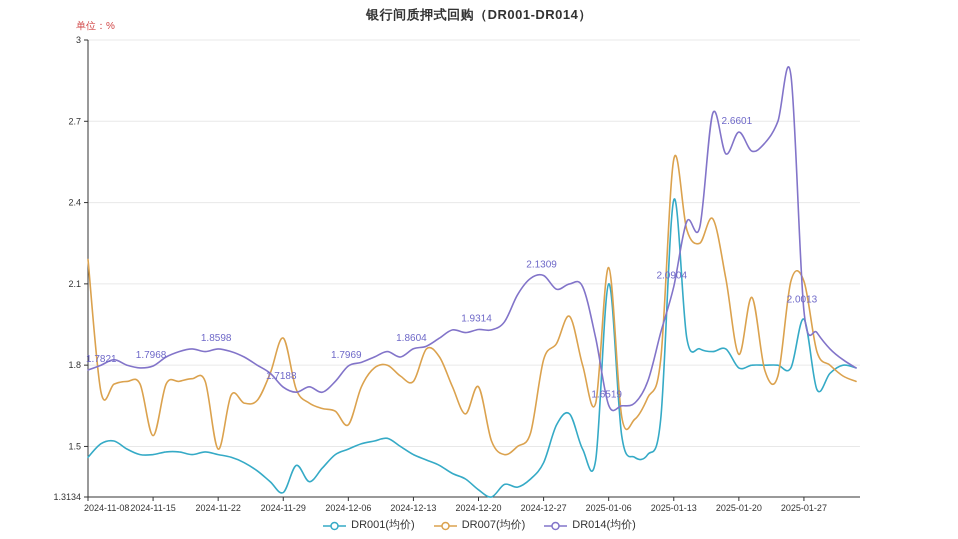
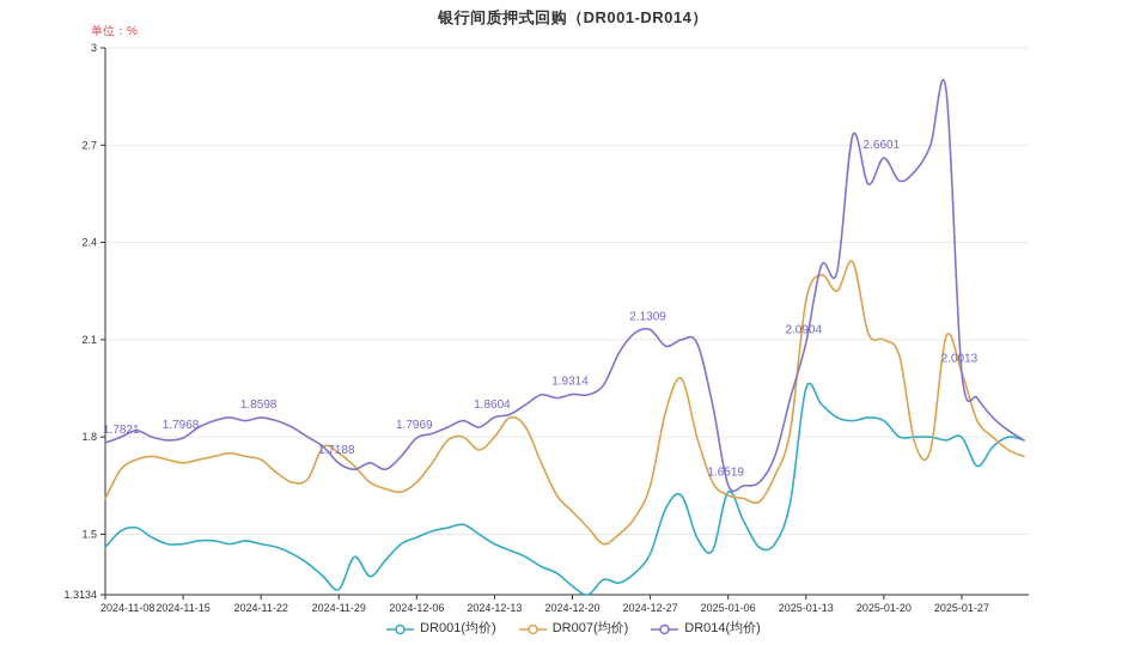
DR007(均价)/2024-11-08: 2.19 -> 1.61
DR007(均价)/2024-11-15: 1.54 -> 1.72
DR007(均价)/2024-11-22: 1.49 -> 1.73
DR007(均价)/2024-11-29: 1.90 -> 1.75
DR007(均价)/2024-12-06: 1.58 -> 1.66
DR007(均价)/2024-12-13: 1.74 -> 1.80
DR007(均价)/2024-12-20: 1.72 -> 1.57
DR007(均价)/2024-12-27: 1.82 -> 1.65
DR001(均价)/2025-01-06: 2.10 -> 1.63
DR007(均价)/2025-01-06: 2.16 -> 1.62
DR001(均价)/2025-01-13: 2.41 -> 1.95
DR007(均价)/2025-01-13: 2.56 -> 2.22
DR001(均价)/2025-01-20: 1.79 -> 1.85
DR007(均价)/2025-01-20: 1.84 -> 2.10
DR001(均价)/2025-01-27: 1.97 -> 1.80
DR007(均价)/2025-01-27: 2.11 -> 2.00
